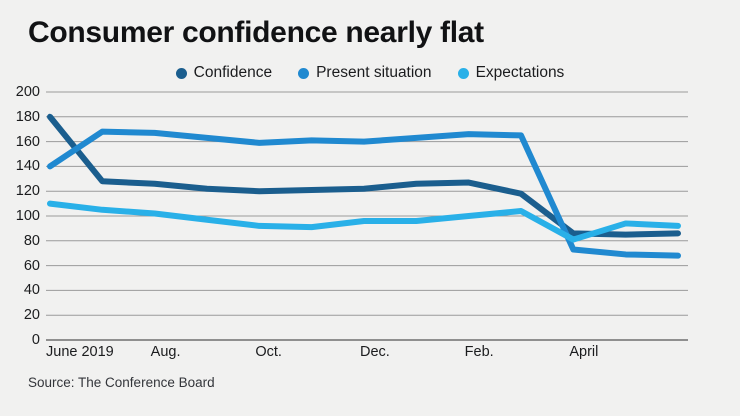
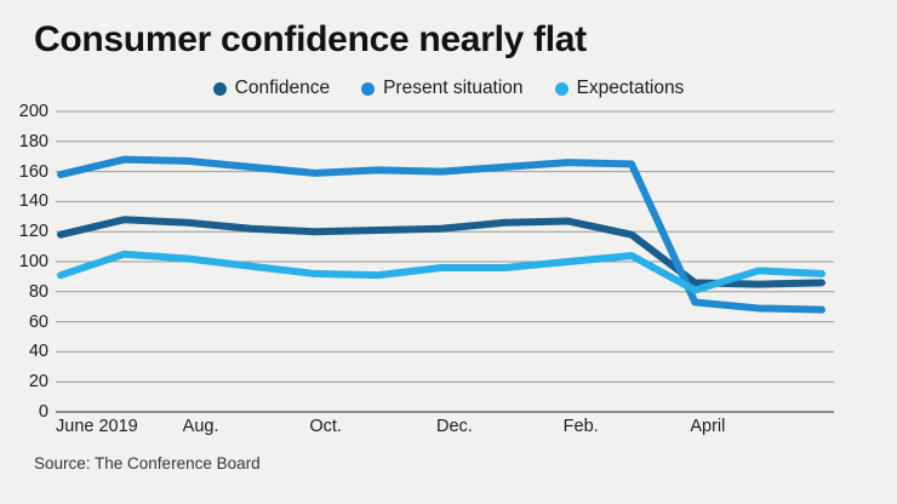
Confidence/June 2019: 180 -> 118
Present situation/June 2019: 140 -> 158
Expectations/June 2019: 110 -> 91
